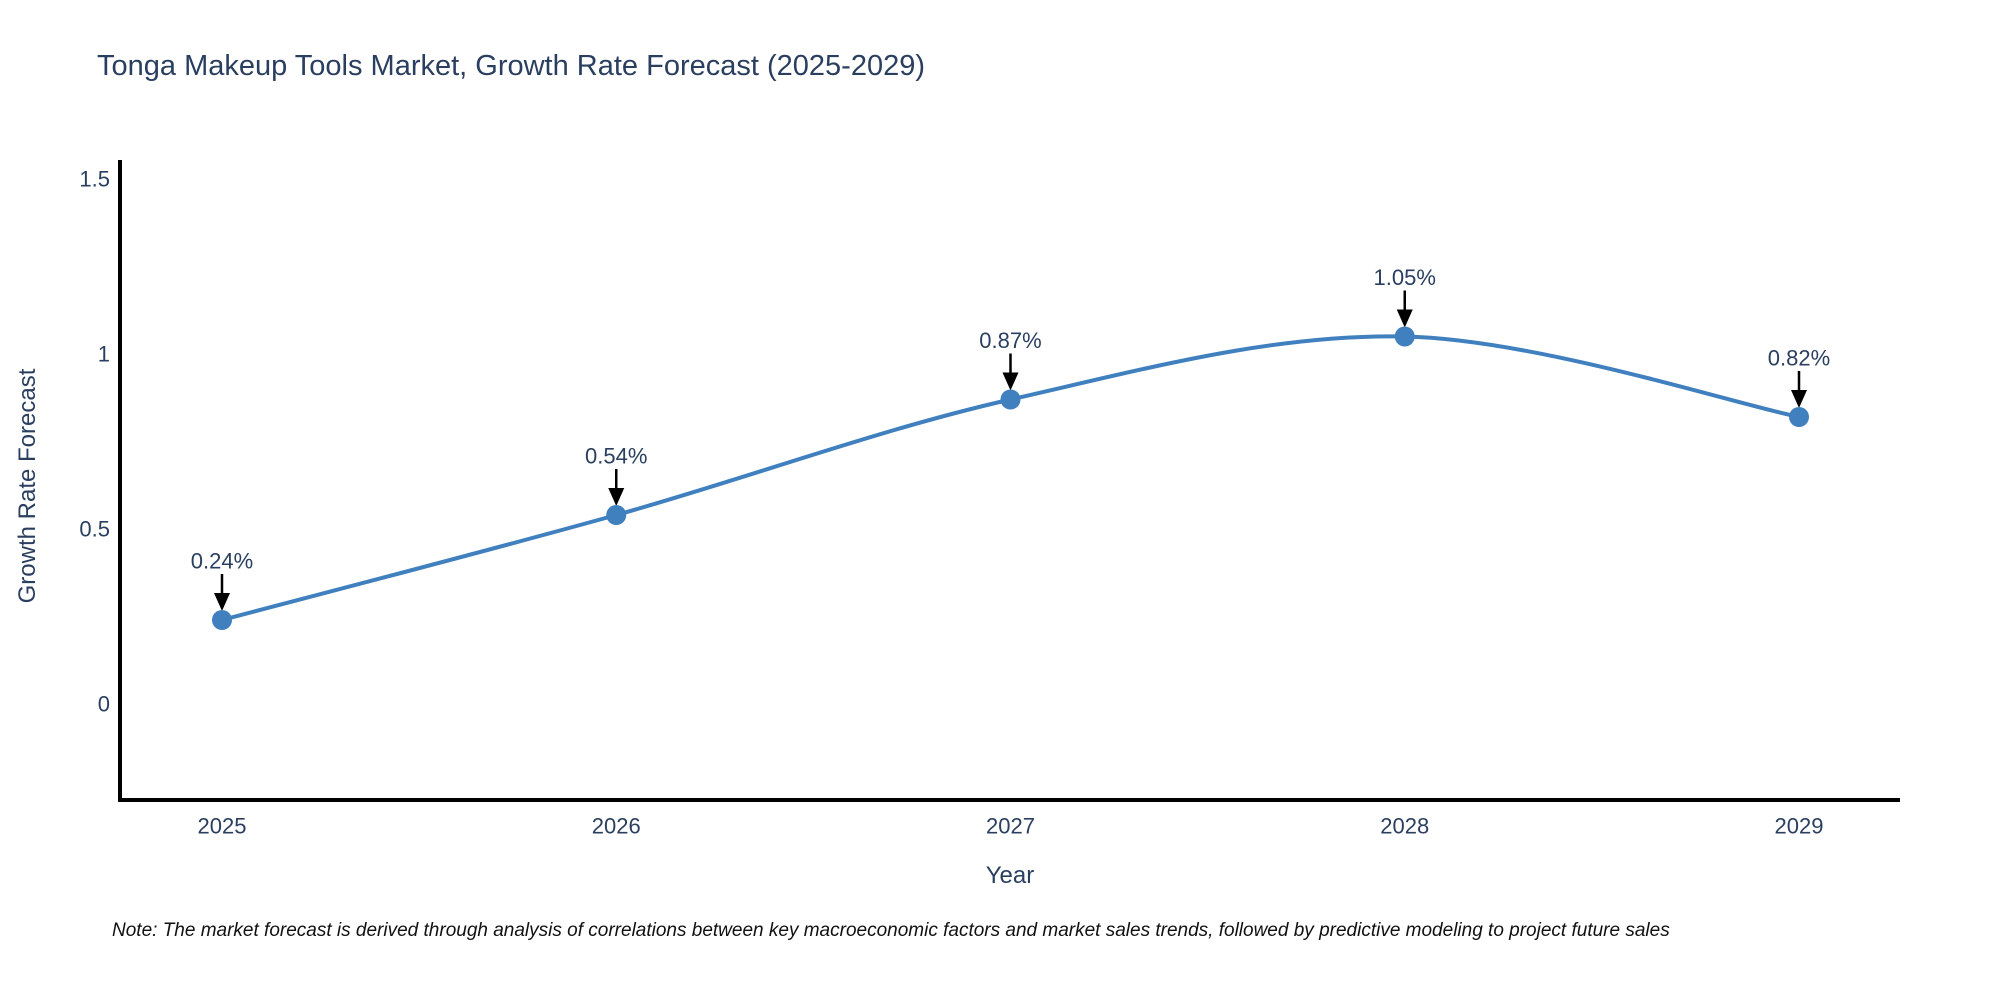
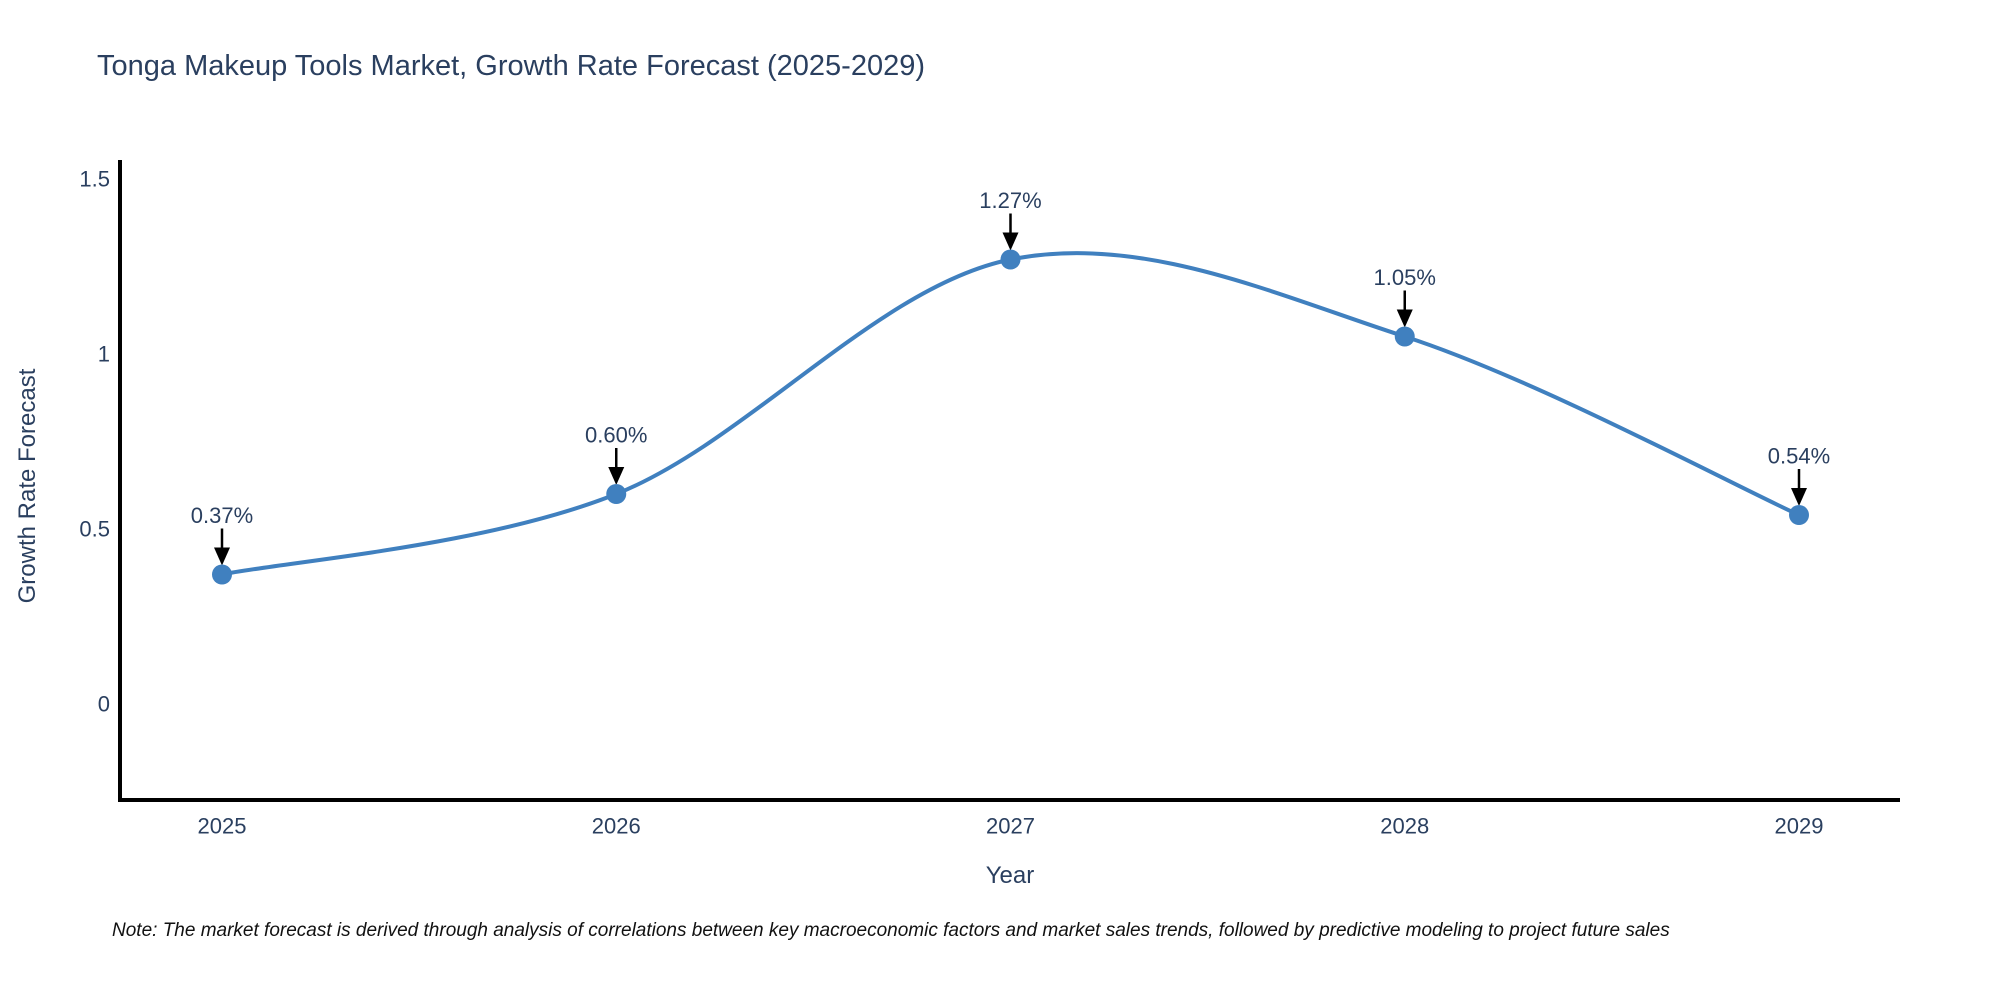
2025: 0.24% -> 0.37%
2026: 0.54% -> 0.60%
2027: 0.87% -> 1.27%
2029: 0.82% -> 0.54%
